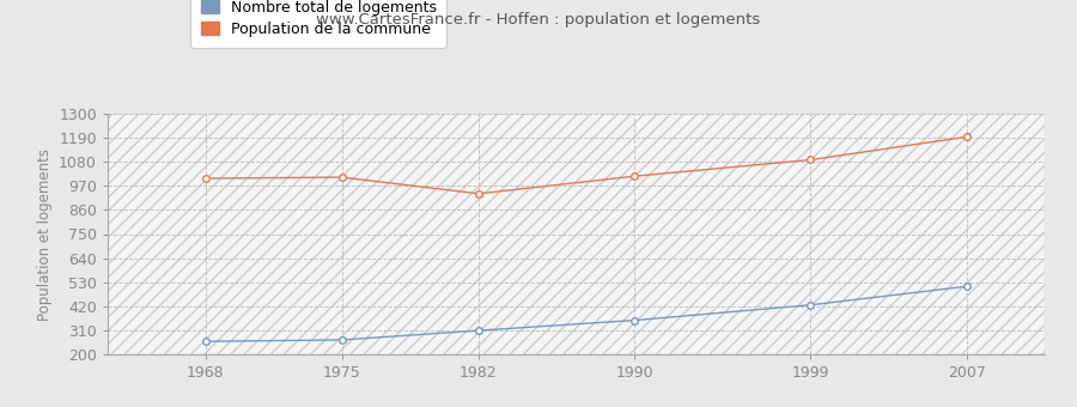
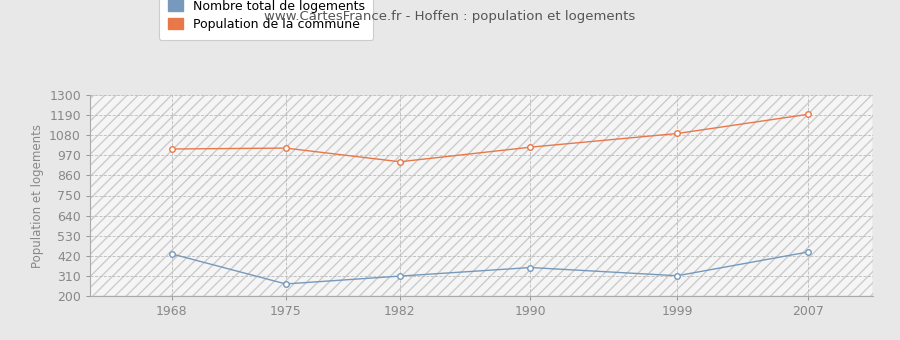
Nombre total de logements/1968: 260 -> 430
Nombre total de logements/1999: 420 -> 310
Nombre total de logements/2007: 510 -> 440
